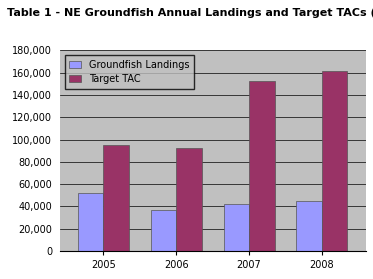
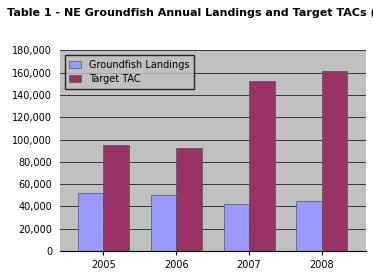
Groundfish Landings/2006: 37,000 -> 50,000
